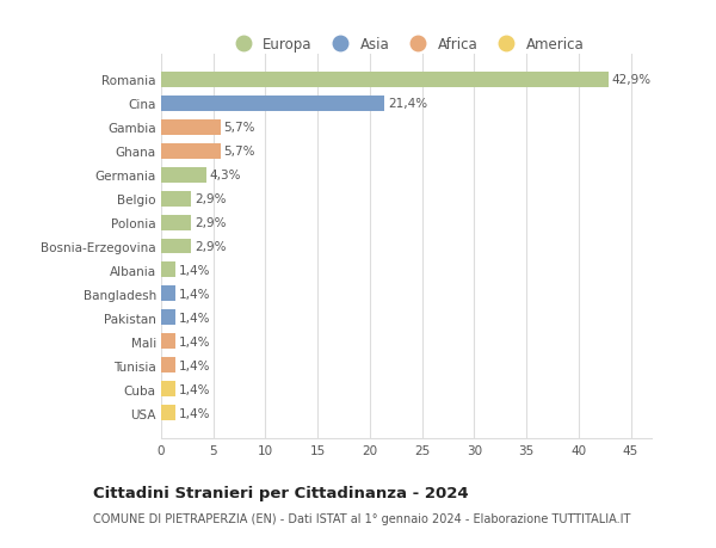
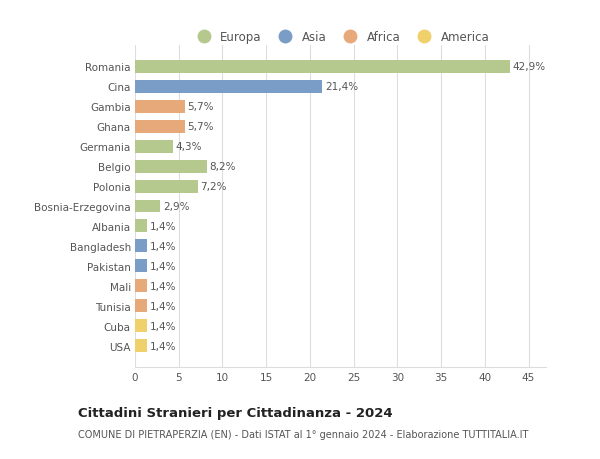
Belgio: 2,9% -> 8,2%
Polonia: 2,9% -> 7,2%
